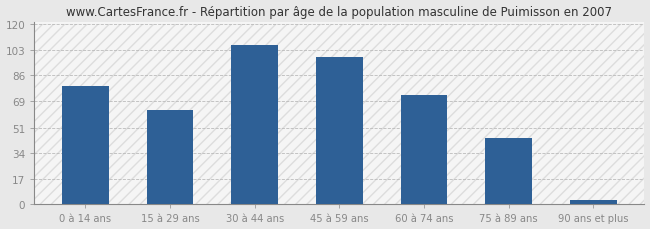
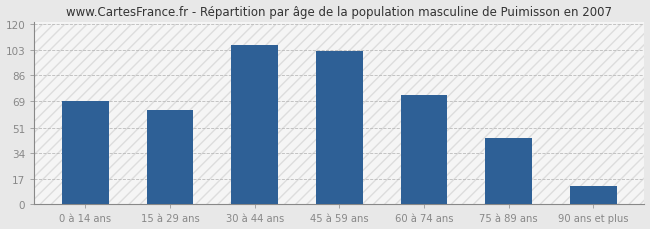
0 à 14 ans: 79 -> 69
45 à 59 ans: 98 -> 102
90 ans et plus: 3 -> 12
